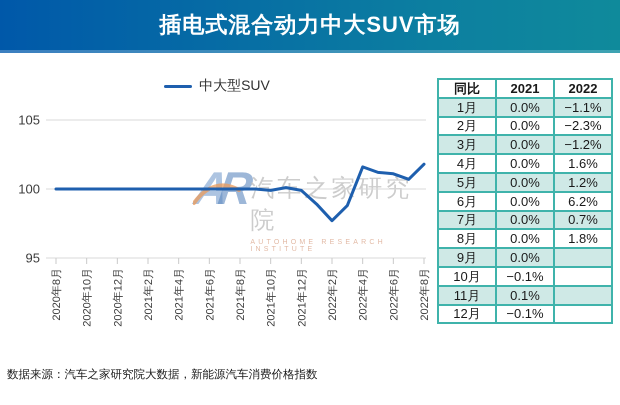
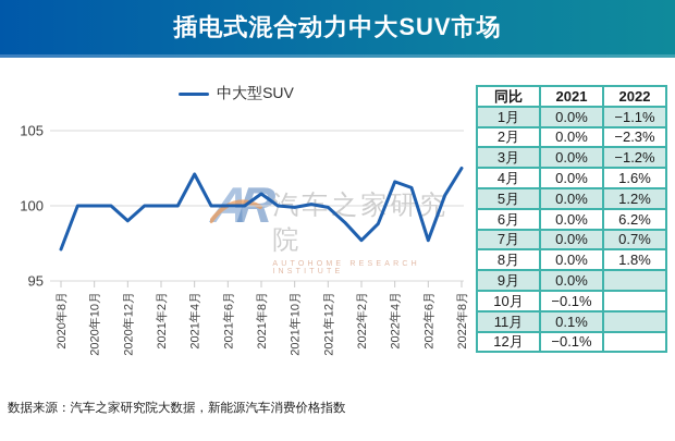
2020年8月: 100.0 -> 97.1
2020年12月: 100.0 -> 99.0
2021年4月: 100.0 -> 102.1
2021年8月: 100.0 -> 100.8
2022年6月: 101.1 -> 97.7
2022年8月: 101.8 -> 102.5
